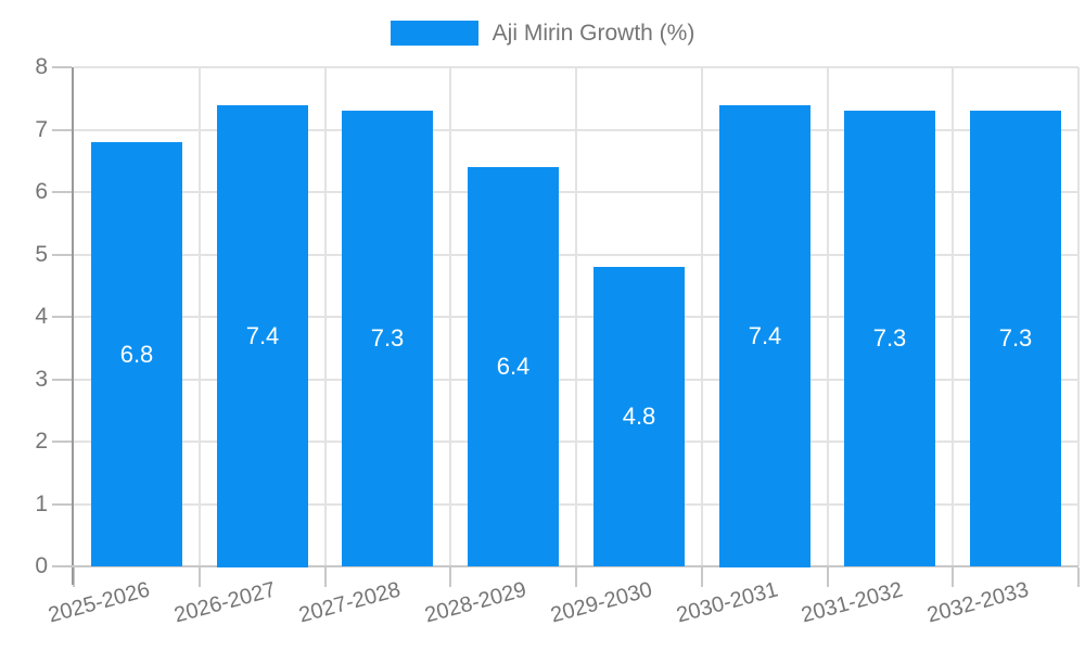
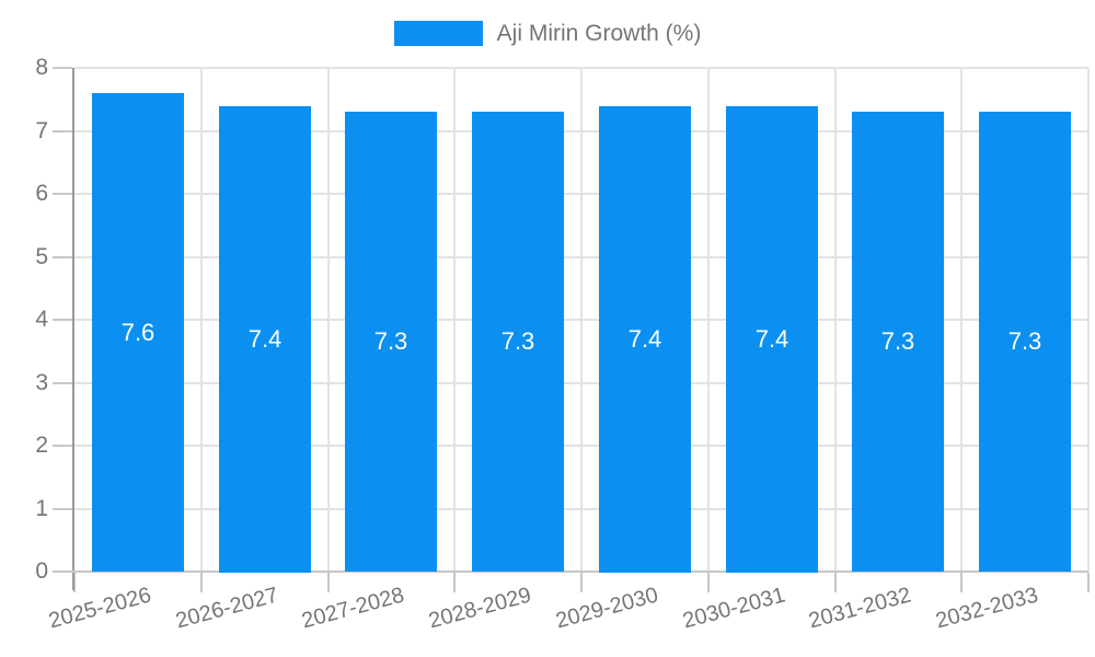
2025-2026: 6.8 -> 7.6
2028-2029: 6.4 -> 7.3
2029-2030: 4.8 -> 7.4
